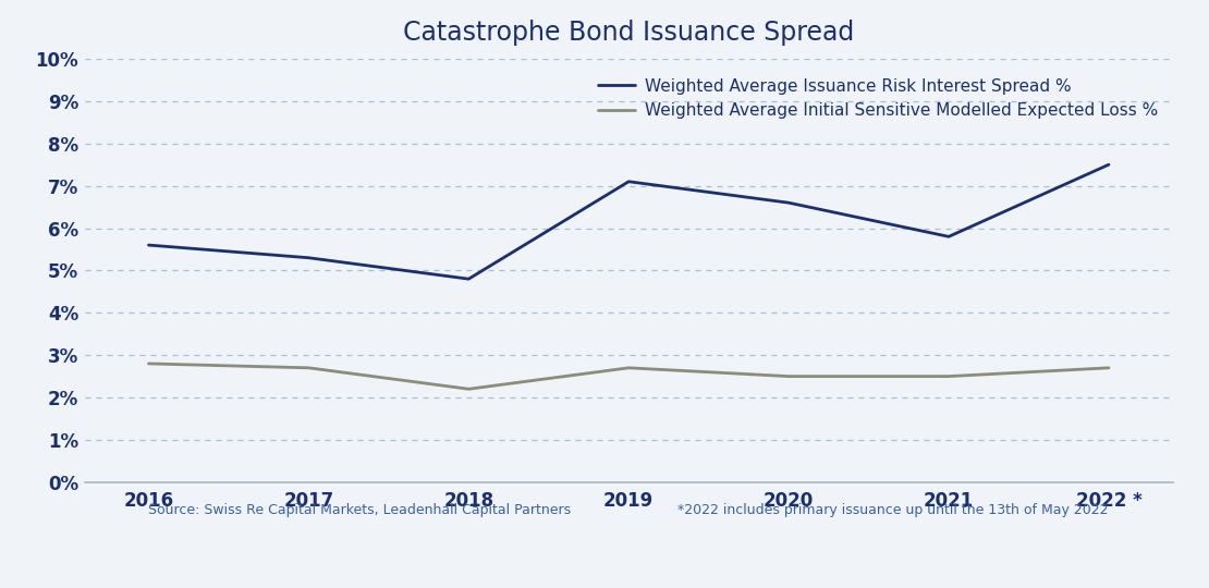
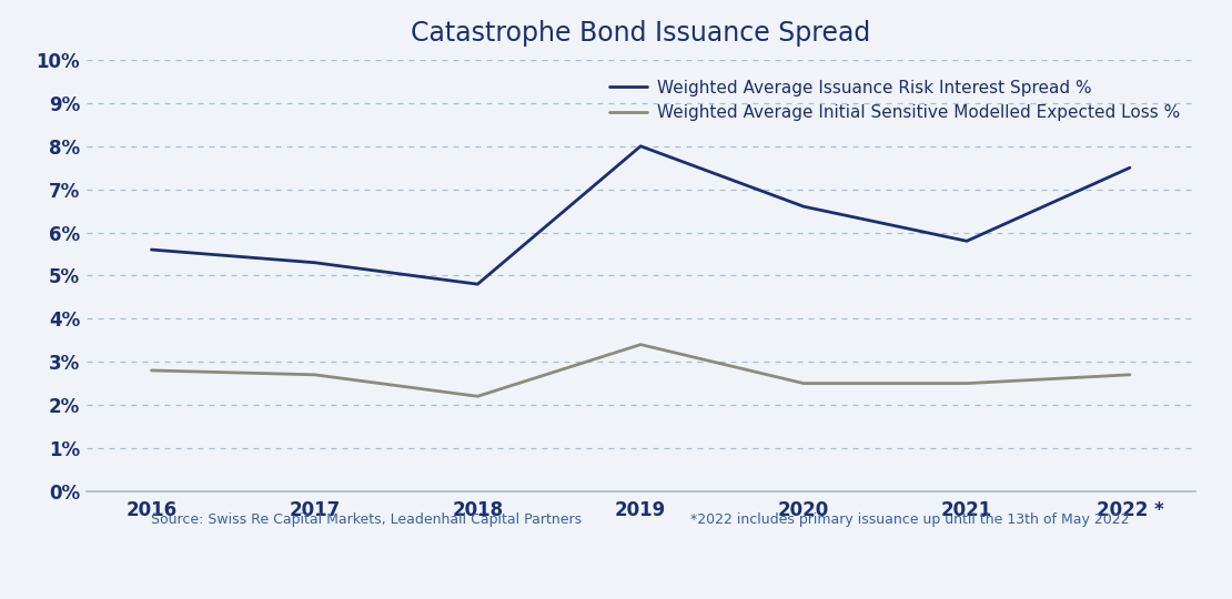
Weighted Average Issuance Risk Interest Spread %/2019: 7.1% -> 8.0%
Weighted Average Initial Sensitive Modelled Expected Loss %/2019: 2.7% -> 3.4%
